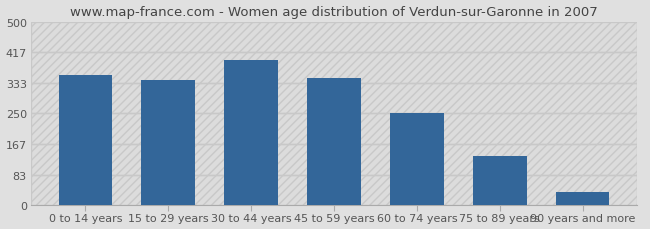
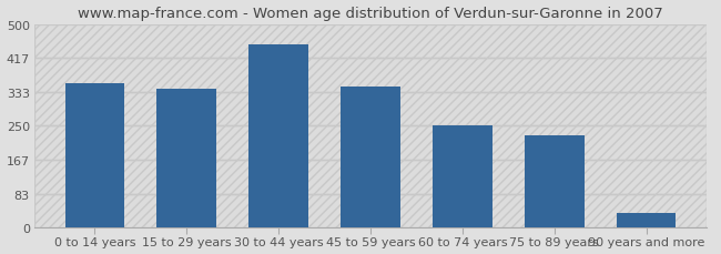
30 to 44 years: 395 -> 450
75 to 89 years: 135 -> 225
